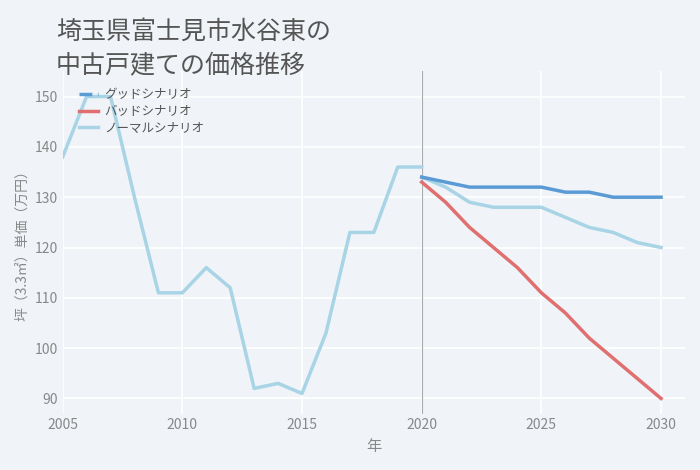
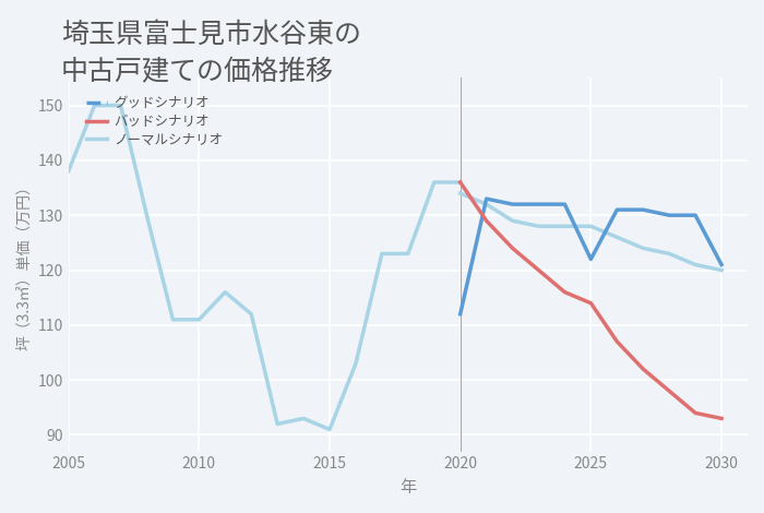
グッドシナリオ/2020: 134 -> 112
バッドシナリオ/2020: 133 -> 136
グッドシナリオ/2025: 132 -> 122
バッドシナリオ/2025: 111 -> 114
グッドシナリオ/2030: 130 -> 121
バッドシナリオ/2030: 90 -> 93
